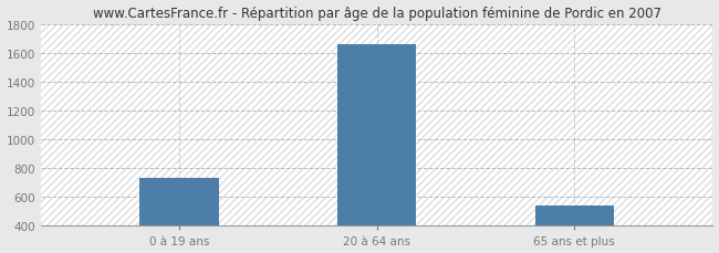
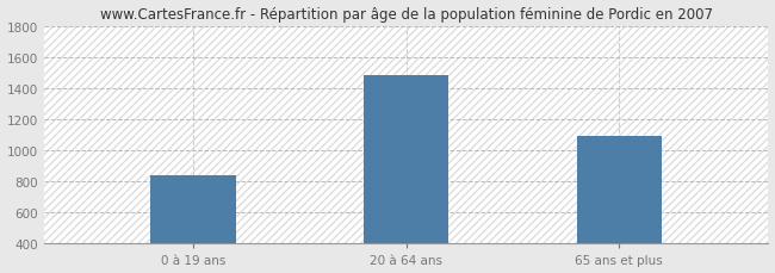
0 à 19 ans: 740 -> 840
20 à 64 ans: 1660 -> 1480
65 ans et plus: 540 -> 1090
